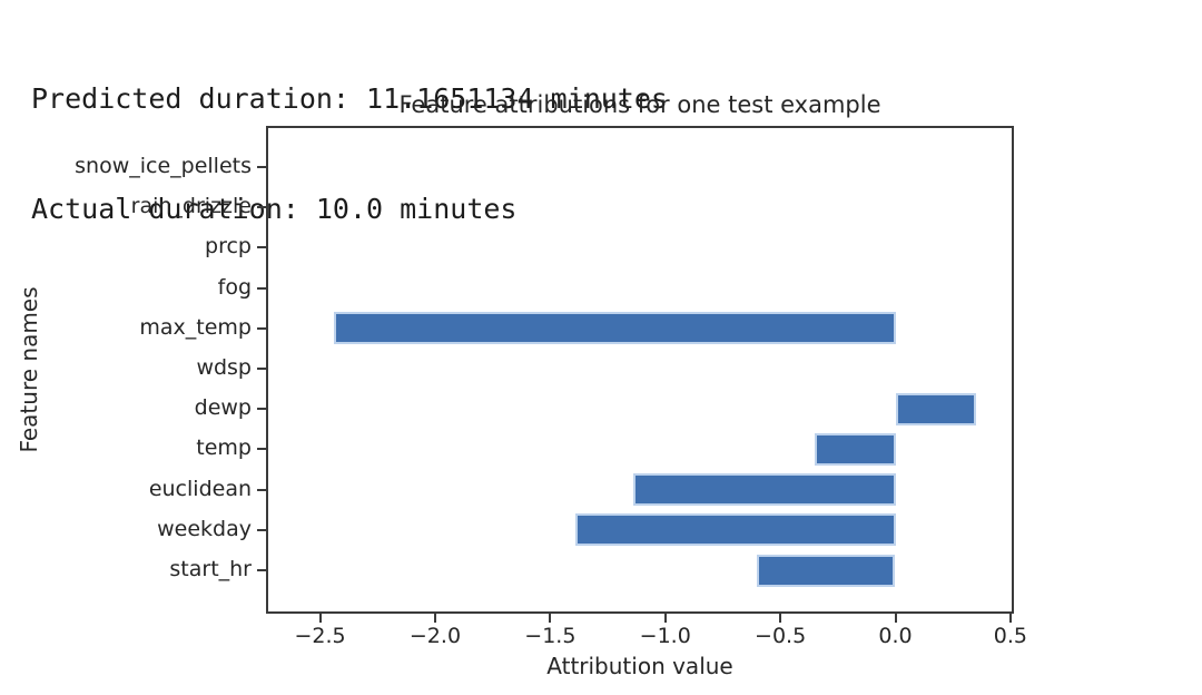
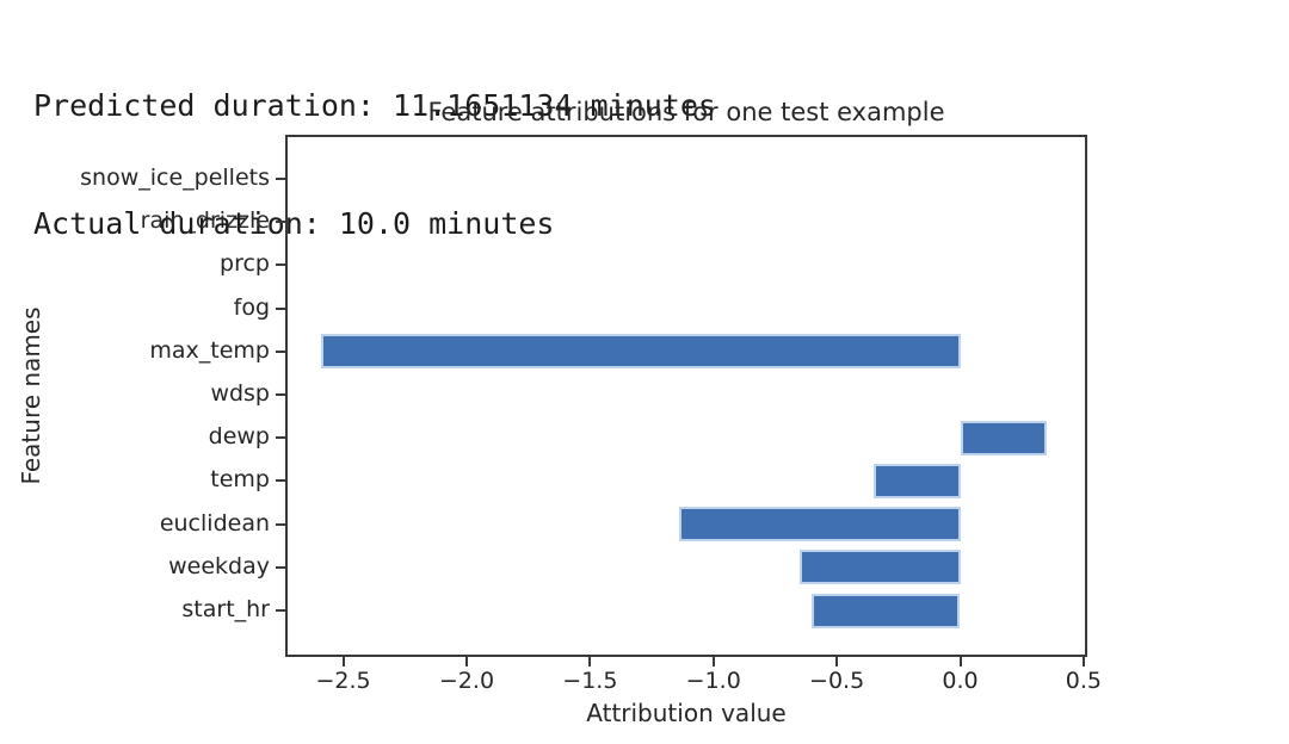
max_temp: -2.44 -> -2.59
weekday: -1.39 -> -0.65
